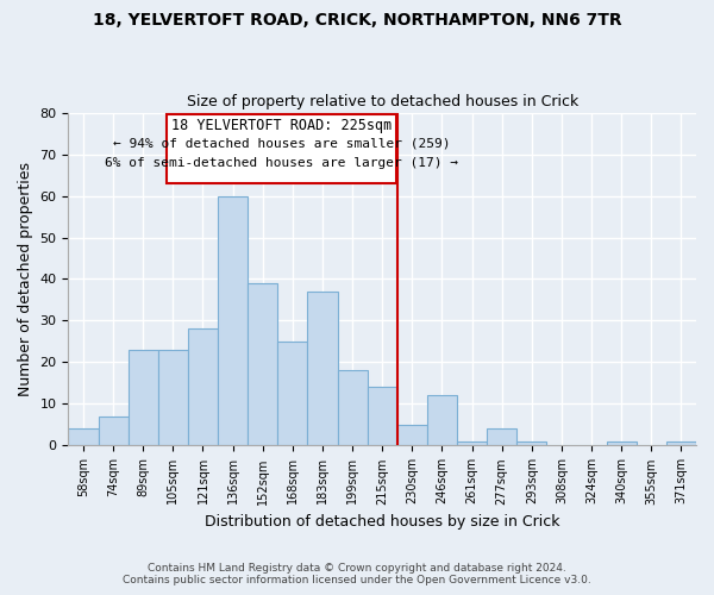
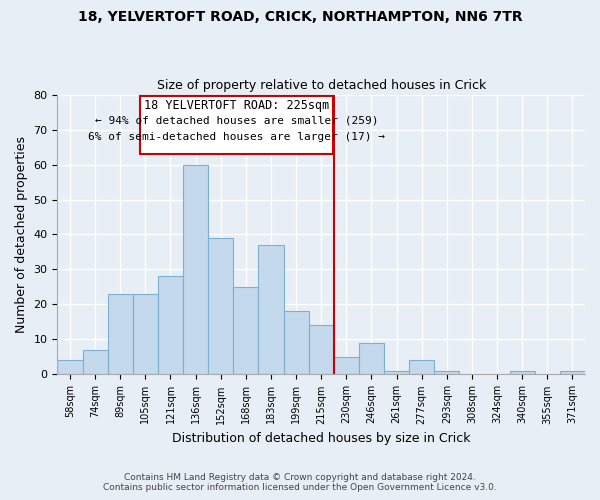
246sqm: 12 -> 9
